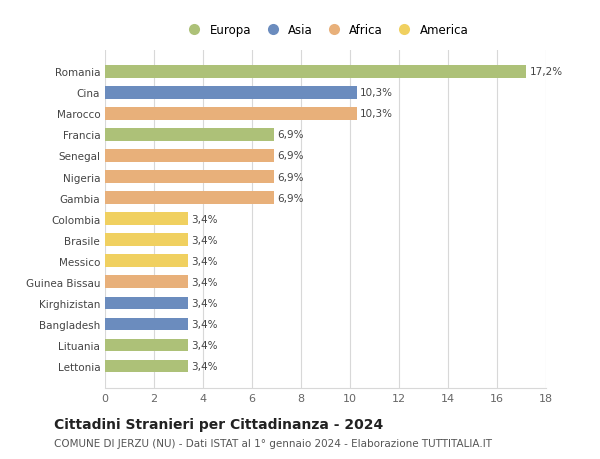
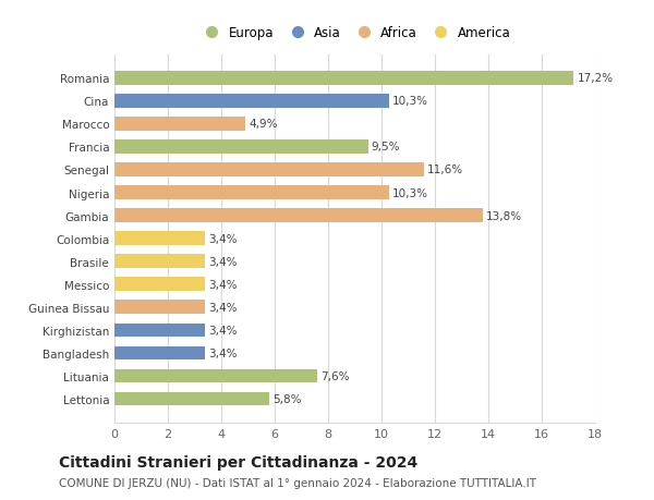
Marocco: 10,3% -> 4,9%
Francia: 6,9% -> 9,5%
Senegal: 6,9% -> 11,6%
Nigeria: 6,9% -> 10,3%
Gambia: 6,9% -> 13,8%
Lituania: 3,4% -> 7,6%
Lettonia: 3,4% -> 5,8%
